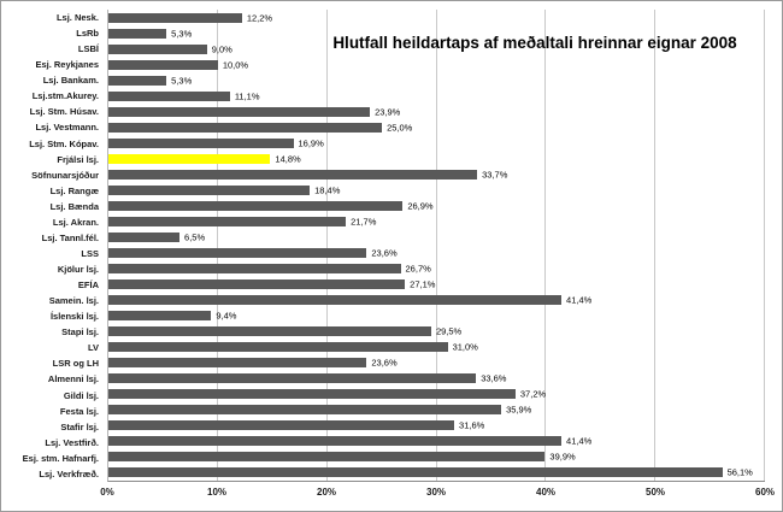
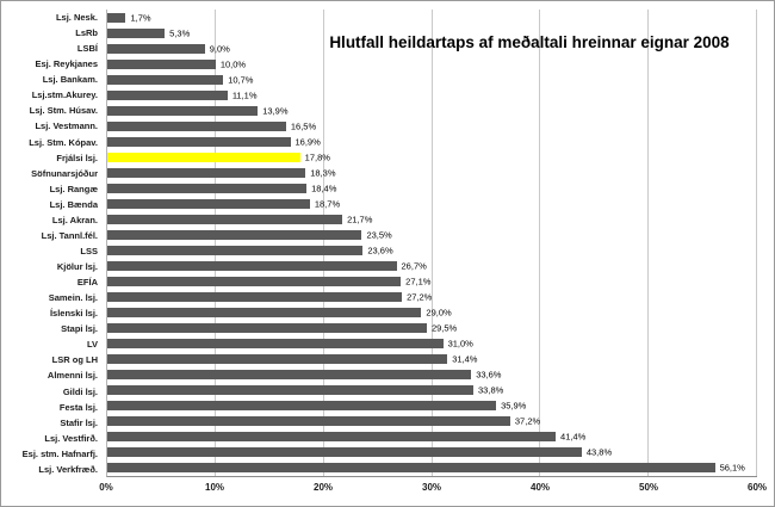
Lsj. Nesk.: 12,2% -> 1,7%
Lsj. Bankam.: 5,3% -> 10,7%
Lsj. Stm. Húsav.: 23,9% -> 13,9%
Lsj. Vestmann.: 25,0% -> 16,5%
Frjálsi lsj.: 14,8% -> 17,8%
Söfnunarsjóður: 33,7% -> 18,3%
Lsj. Bænda: 26,9% -> 18,7%
Lsj. Tannl.fél.: 6,5% -> 23,5%
Samein. lsj.: 41,4% -> 27,2%
Íslenski lsj.: 9,4% -> 29,0%
LSR og LH: 23,6% -> 31,4%
Gildi lsj.: 37,2% -> 33,8%
Stafir lsj.: 31,6% -> 37,2%
Esj. stm. Hafnarfj.: 39,9% -> 43,8%
